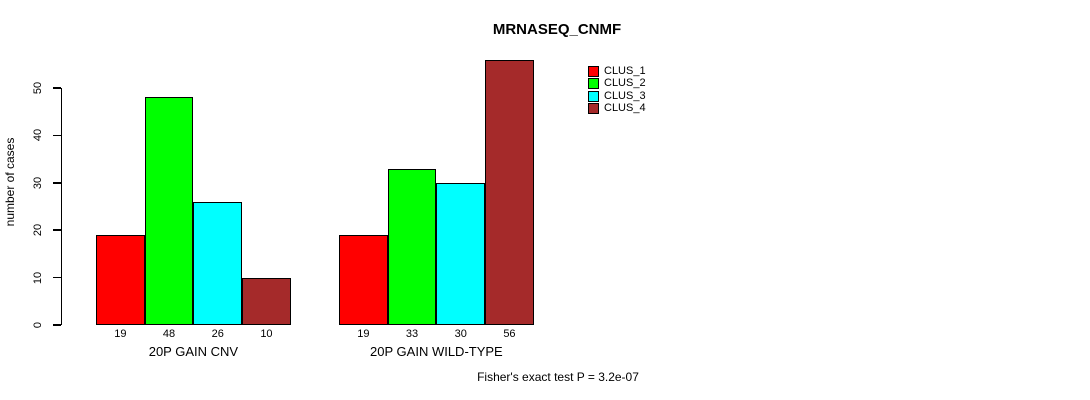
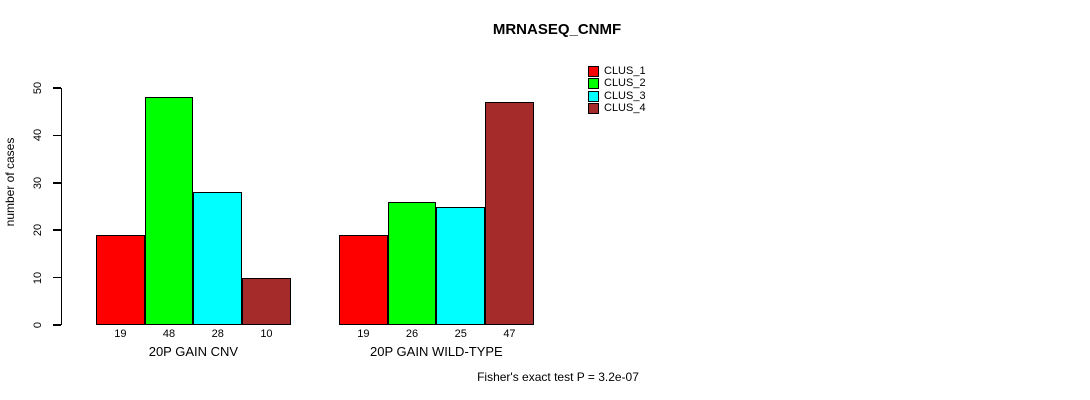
CLUS_3/20P GAIN CNV: 26 -> 28
CLUS_2/20P GAIN WILD-TYPE: 33 -> 26
CLUS_3/20P GAIN WILD-TYPE: 30 -> 25
CLUS_4/20P GAIN WILD-TYPE: 56 -> 47
